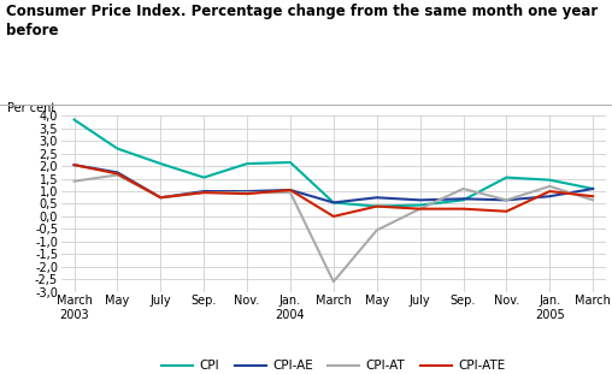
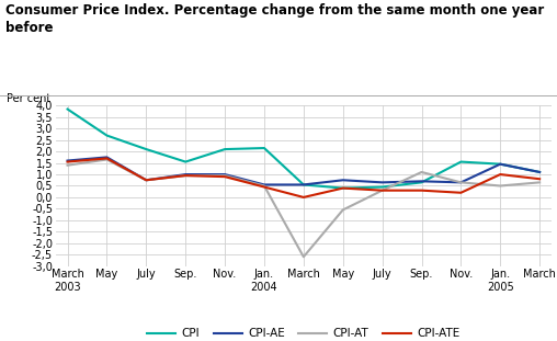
CPI-AE/March 2003: 2,05 -> 1,60
CPI-ATE/March 2003: 2,05 -> 1,55
CPI-AE/Jan. 2004: 1,05 -> 0,55
CPI-AT/Jan. 2004: 0,95 -> 0,50
CPI-ATE/Jan. 2004: 1,05 -> 0,45
CPI-AE/Jan. 2005: 0,80 -> 1,45
CPI-AT/Jan. 2005: 1,20 -> 0,50
